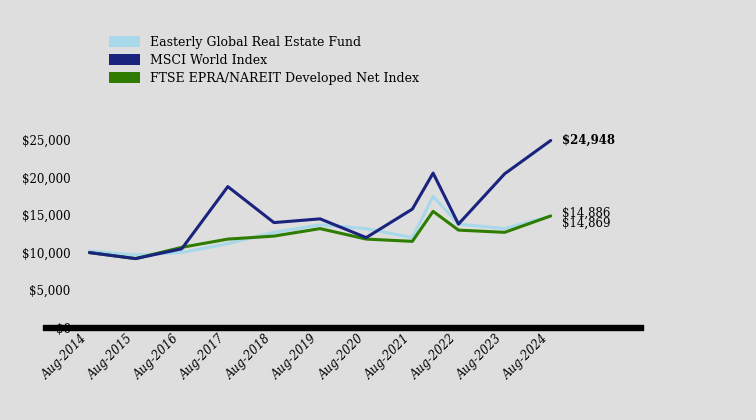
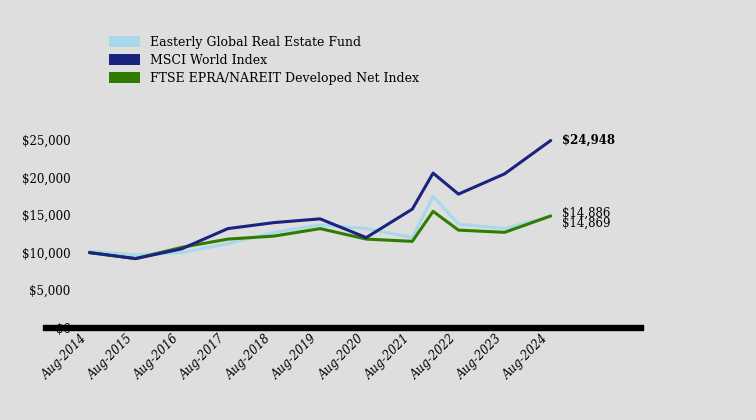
MSCI World Index/Aug-2017: $18,800 -> $13,200
MSCI World Index/Aug-2022: $13,800 -> $17,800
